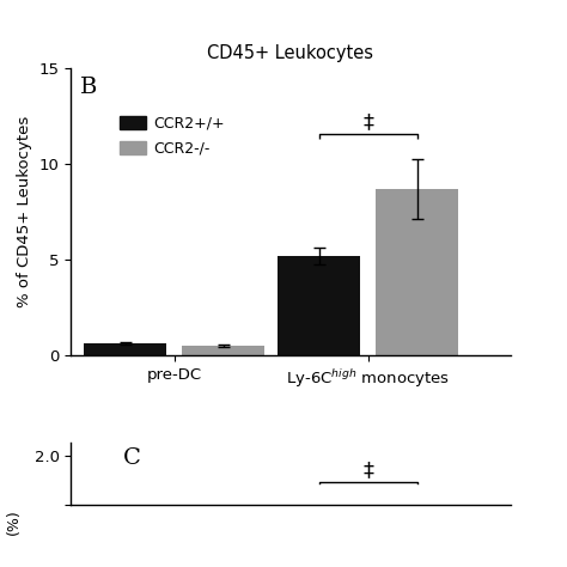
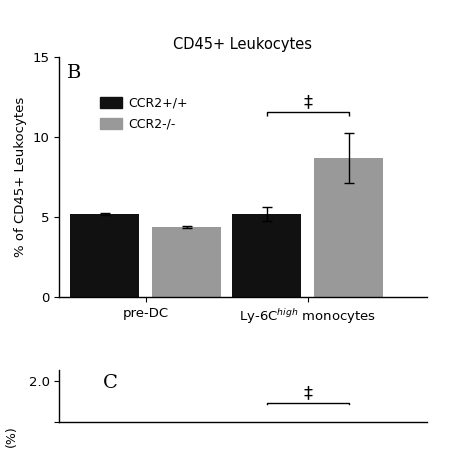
CD45+ Leukocytes/CCR2+/+/pre-DC: 0.7 -> 5.2
CD45+ Leukocytes/CCR2-/-/pre-DC: 0.5 -> 4.4
